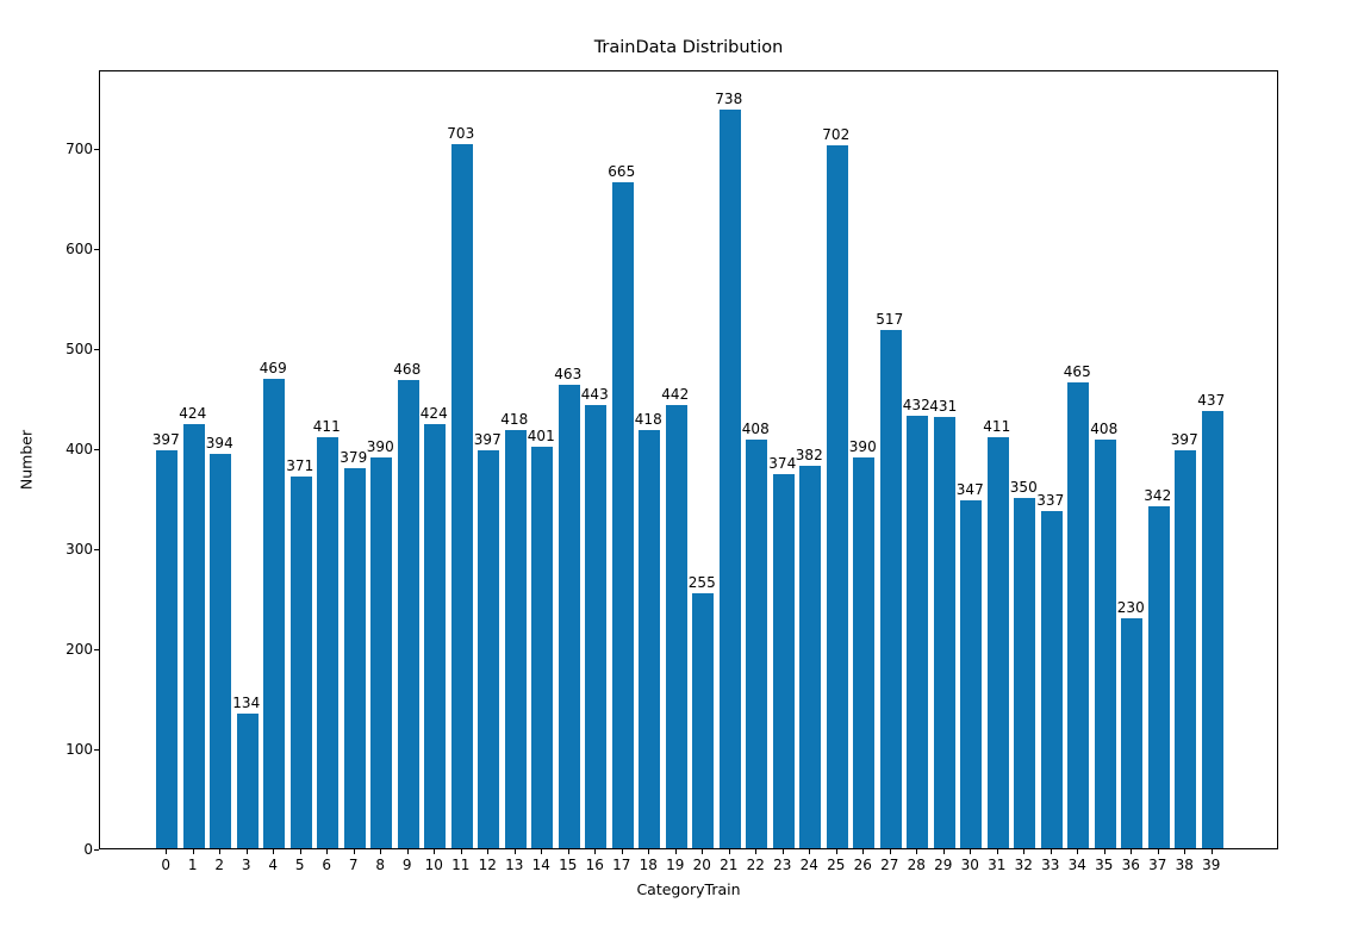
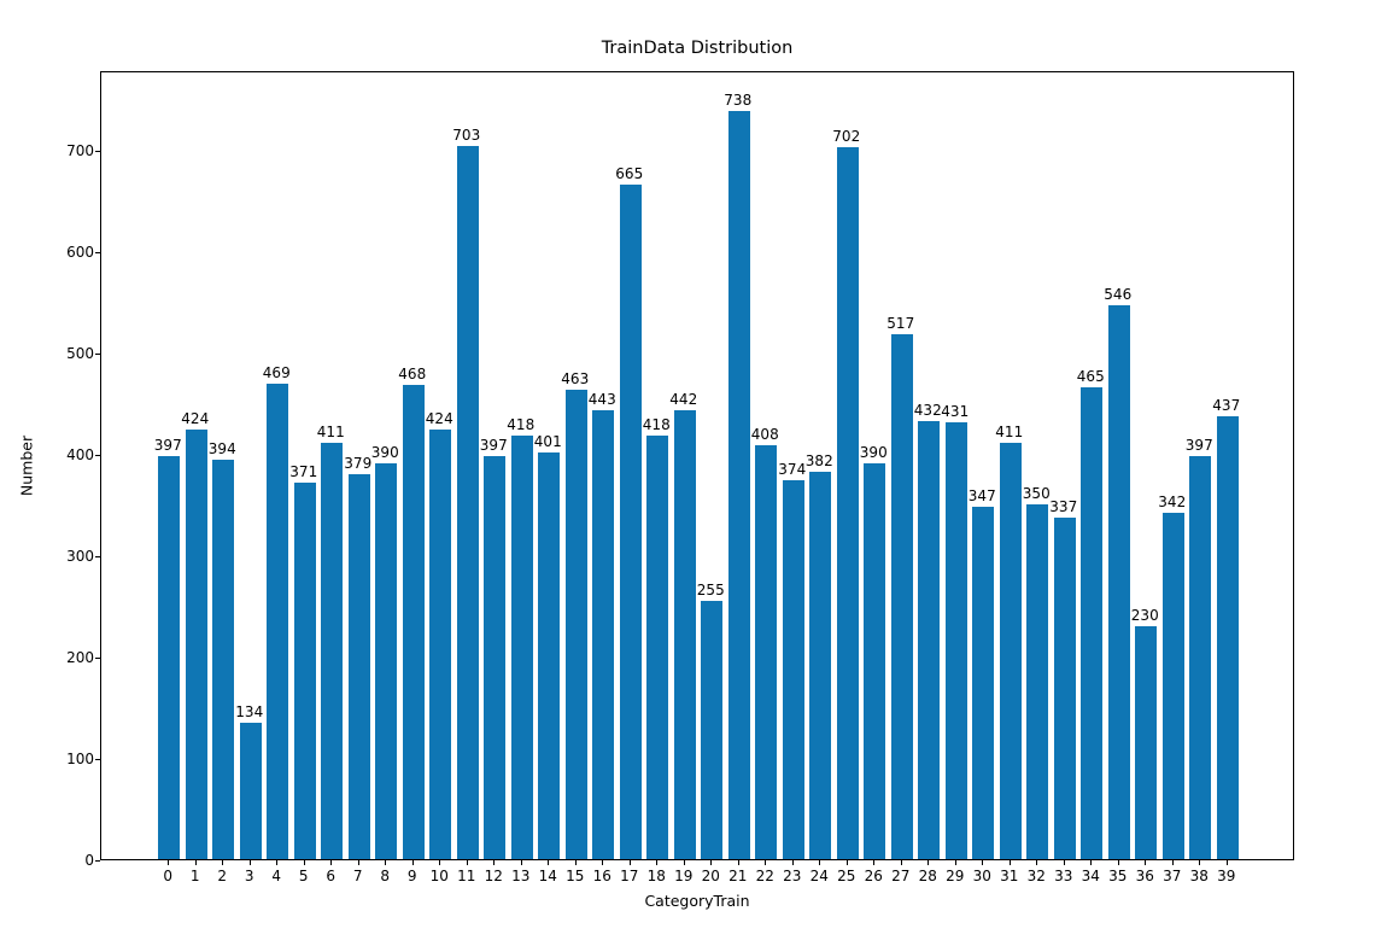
35: 408 -> 546
